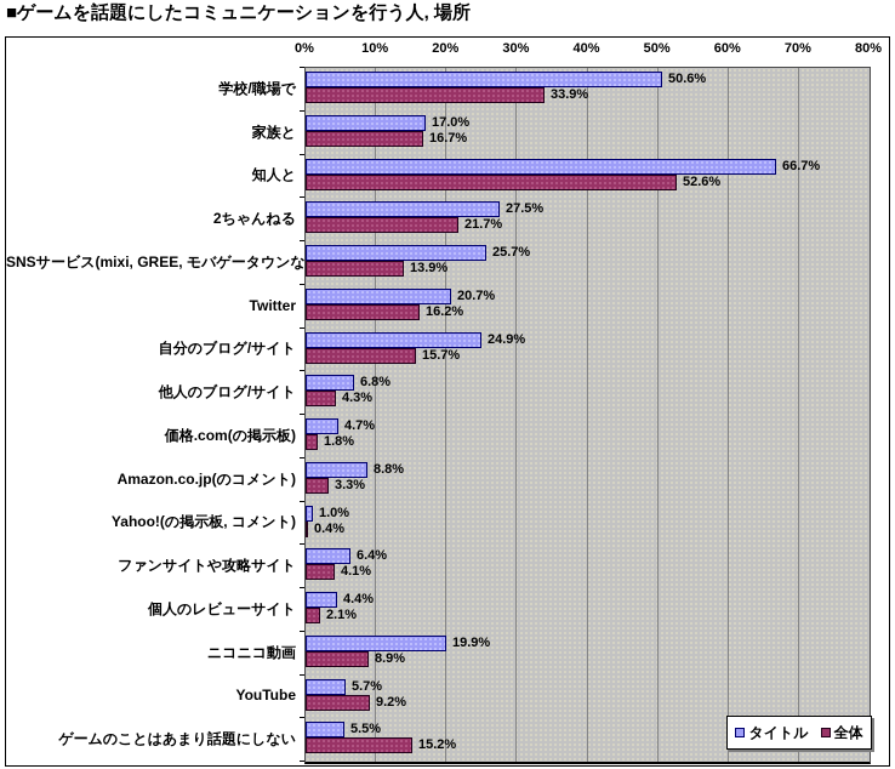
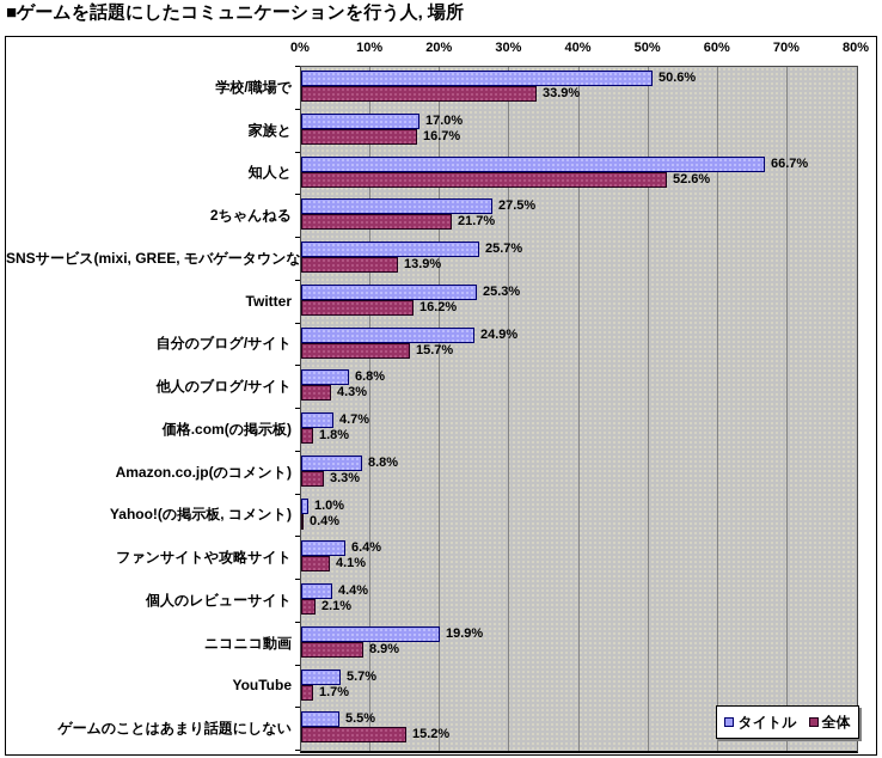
タイトル/Twitter: 20.7% -> 25.3%
全体/YouTube: 9.2% -> 1.7%
